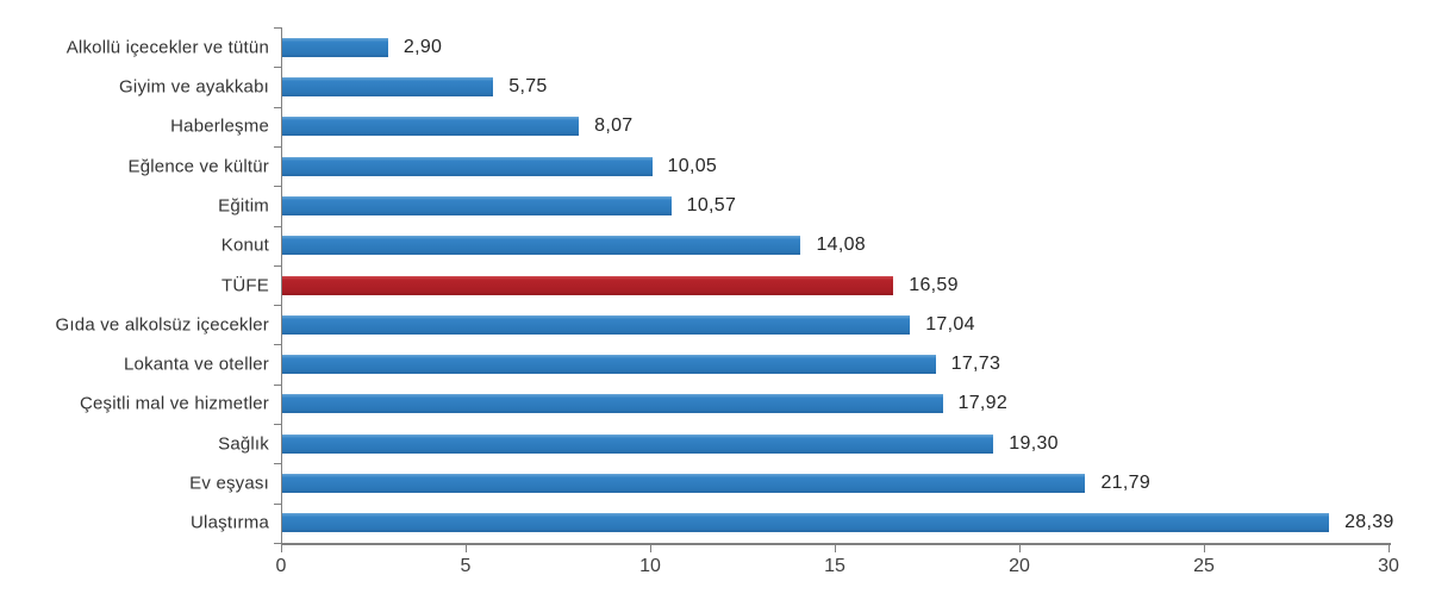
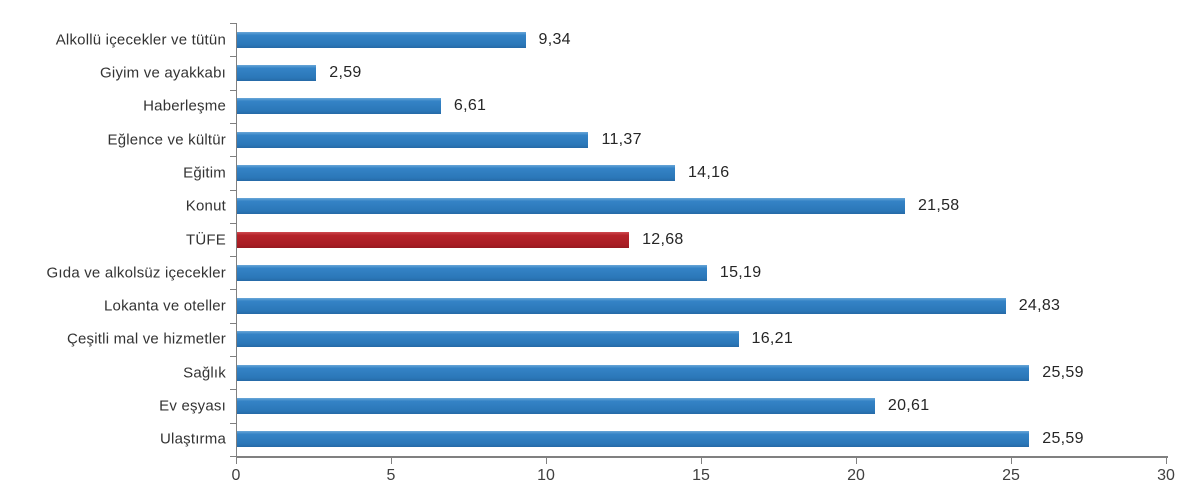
Alkollü içecekler ve tütün: 2,90 -> 9,34
Giyim ve ayakkabı: 5,75 -> 2,59
Haberleşme: 8,07 -> 6,61
Eğlence ve kültür: 10,05 -> 11,37
Eğitim: 10,57 -> 14,16
Konut: 14,08 -> 21,58
TÜFE: 16,59 -> 12,68
Gıda ve alkolsüz içecekler: 17,04 -> 15,19
Lokanta ve oteller: 17,73 -> 24,83
Çeşitli mal ve hizmetler: 17,92 -> 16,21
Sağlık: 19,30 -> 25,59
Ev eşyası: 21,79 -> 20,61
Ulaştırma: 28,39 -> 25,59
